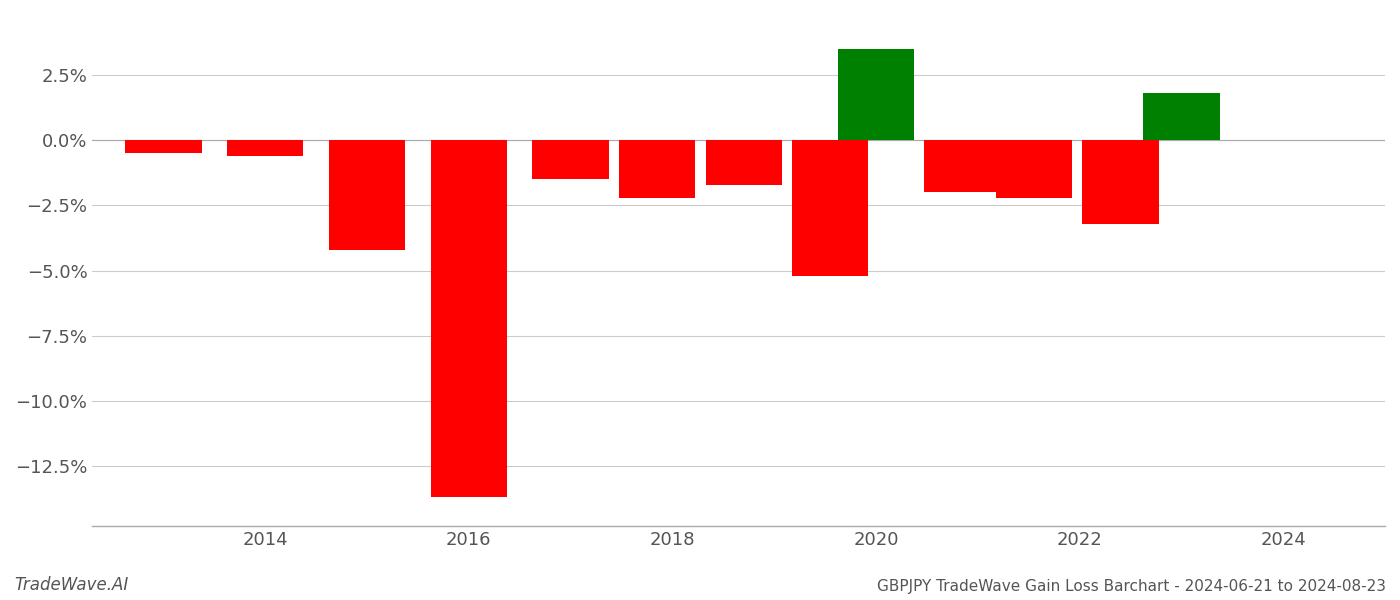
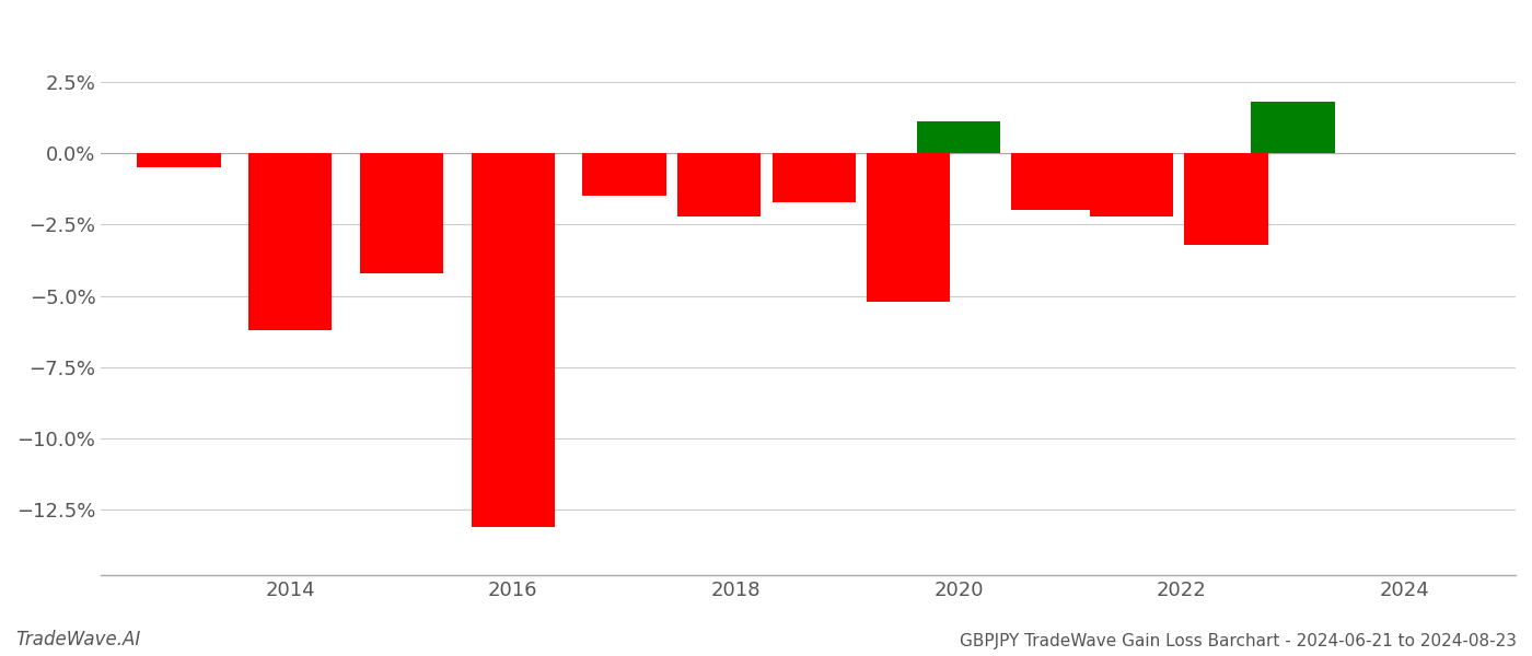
2014: -0.6% -> -6.2%
2016: -13.7% -> -13.1%
2020: 3.5% -> 1.1%
